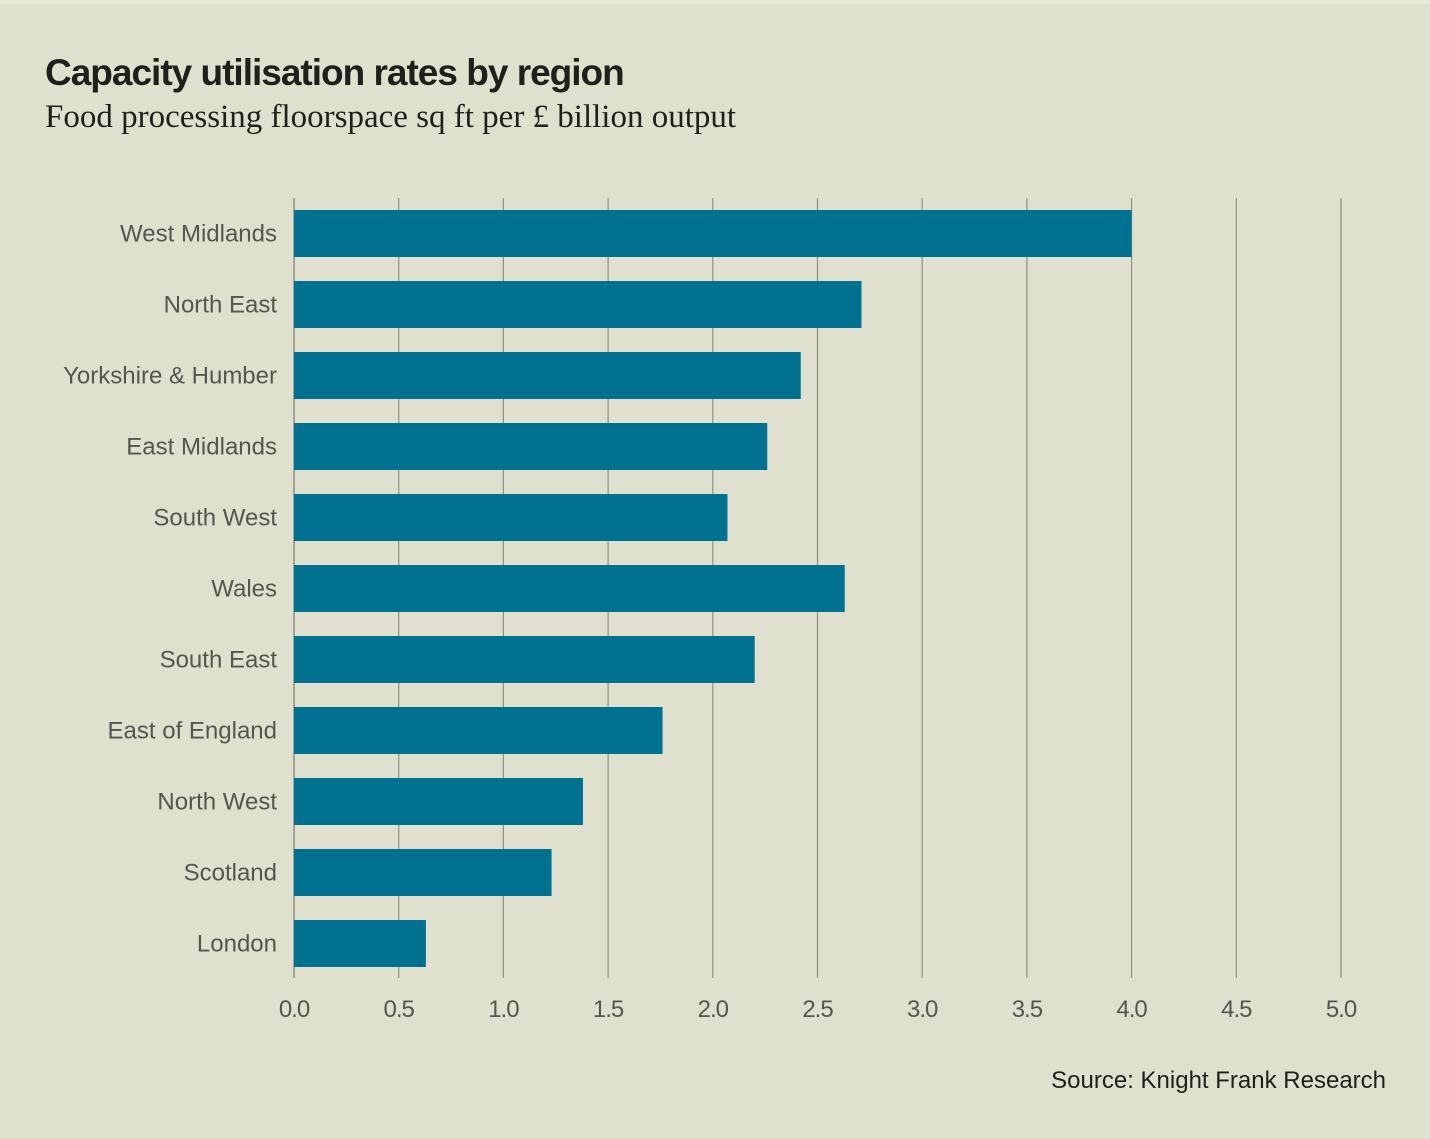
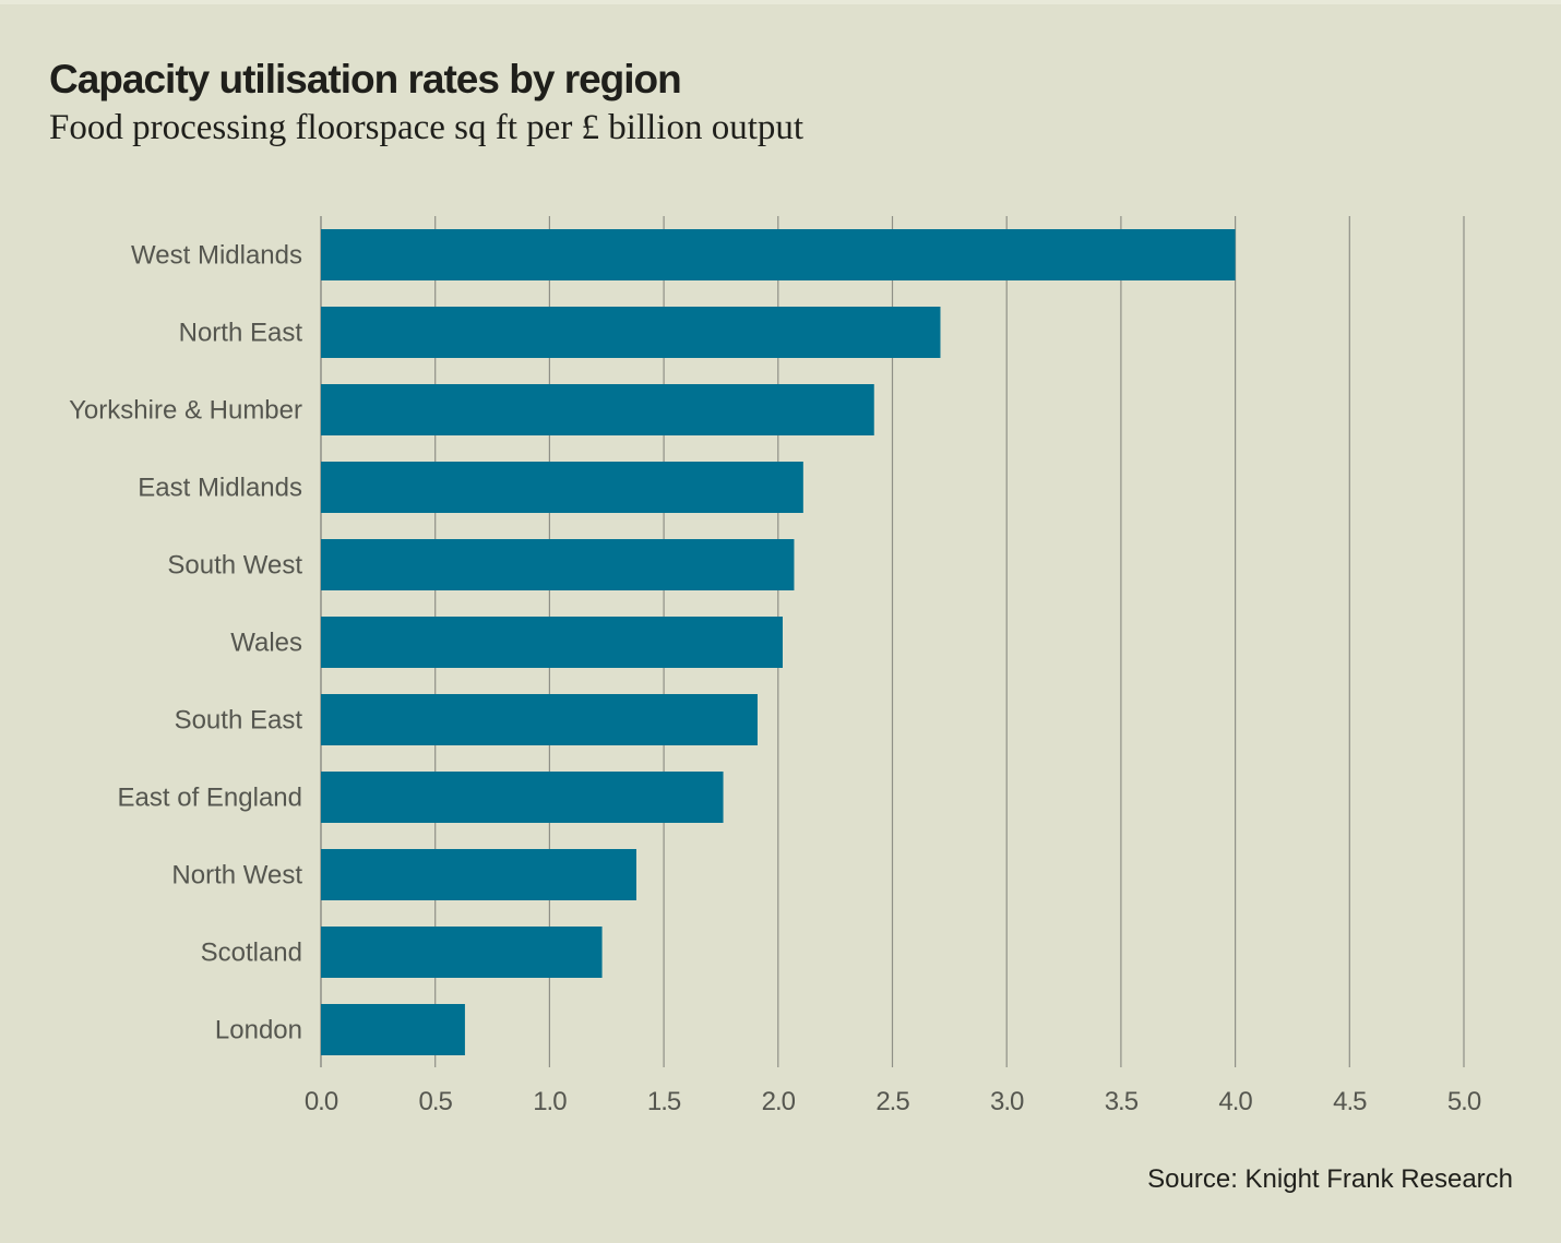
East Midlands: 2.26 -> 2.11
Wales: 2.63 -> 2.02
South East: 2.20 -> 1.91
